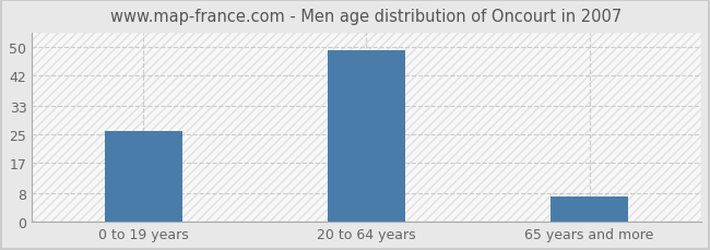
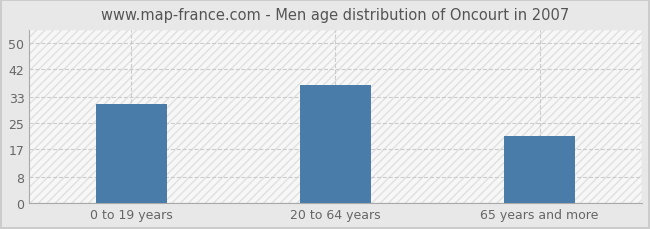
0 to 19 years: 26 -> 31
20 to 64 years: 49 -> 37
65 years and more: 7 -> 21
